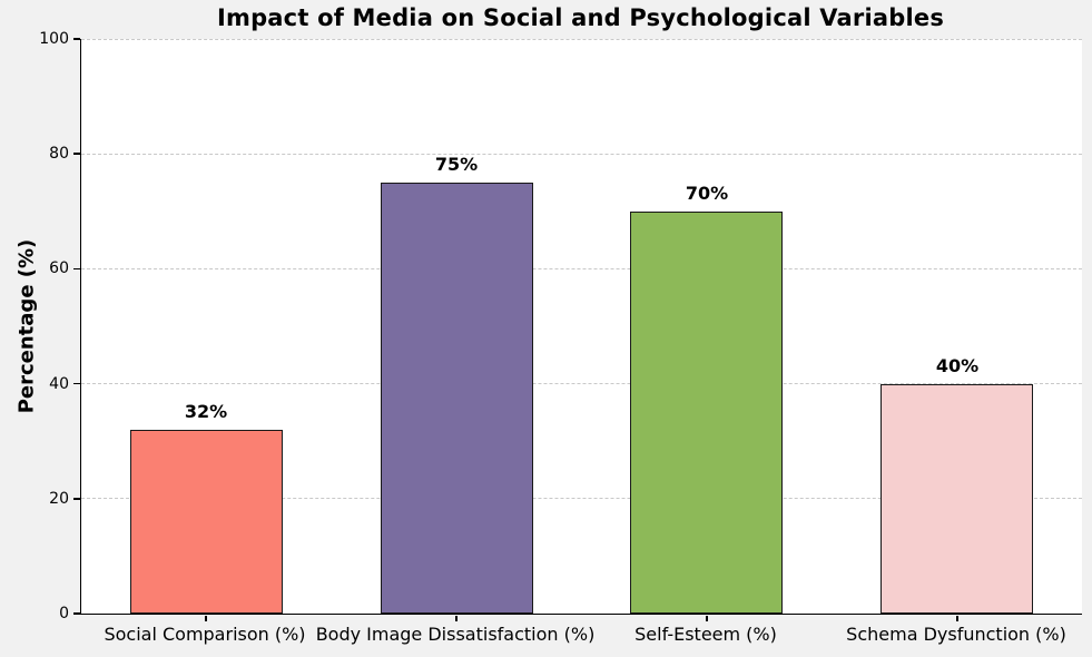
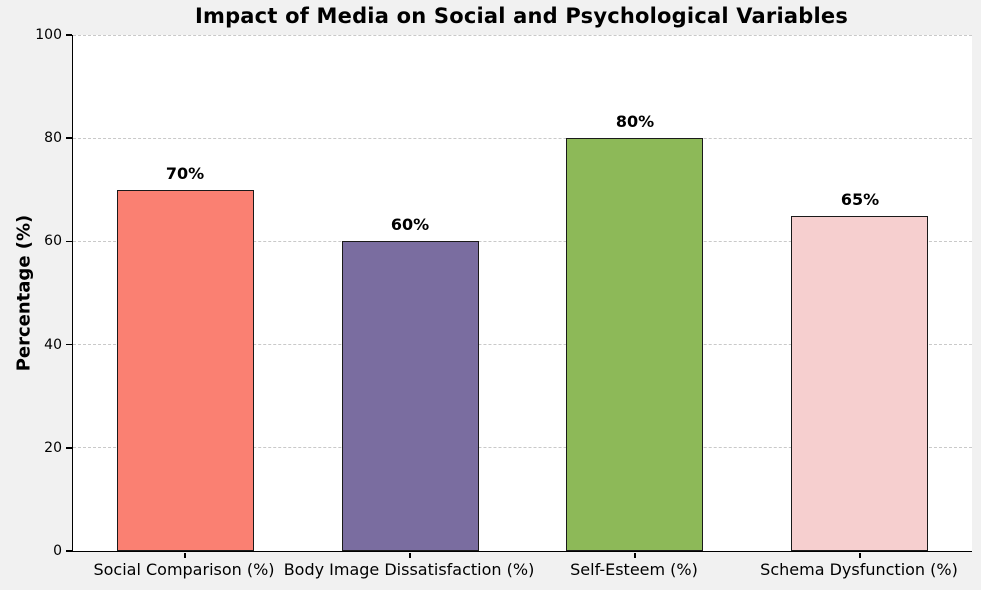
Social Comparison (%): 32% -> 70%
Body Image Dissatisfaction (%): 75% -> 60%
Self-Esteem (%): 70% -> 80%
Schema Dysfunction (%): 40% -> 65%
